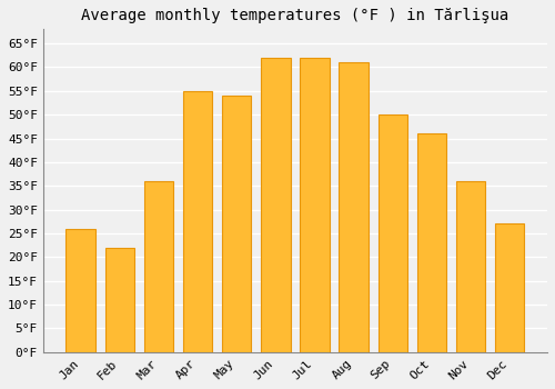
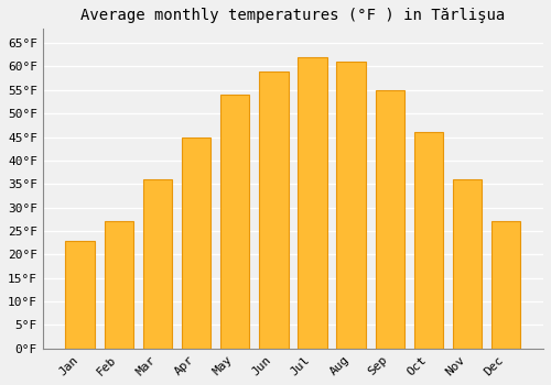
Jan: 26°F -> 23°F
Feb: 22°F -> 27°F
Apr: 55°F -> 45°F
Jun: 62°F -> 59°F
Sep: 50°F -> 55°F
